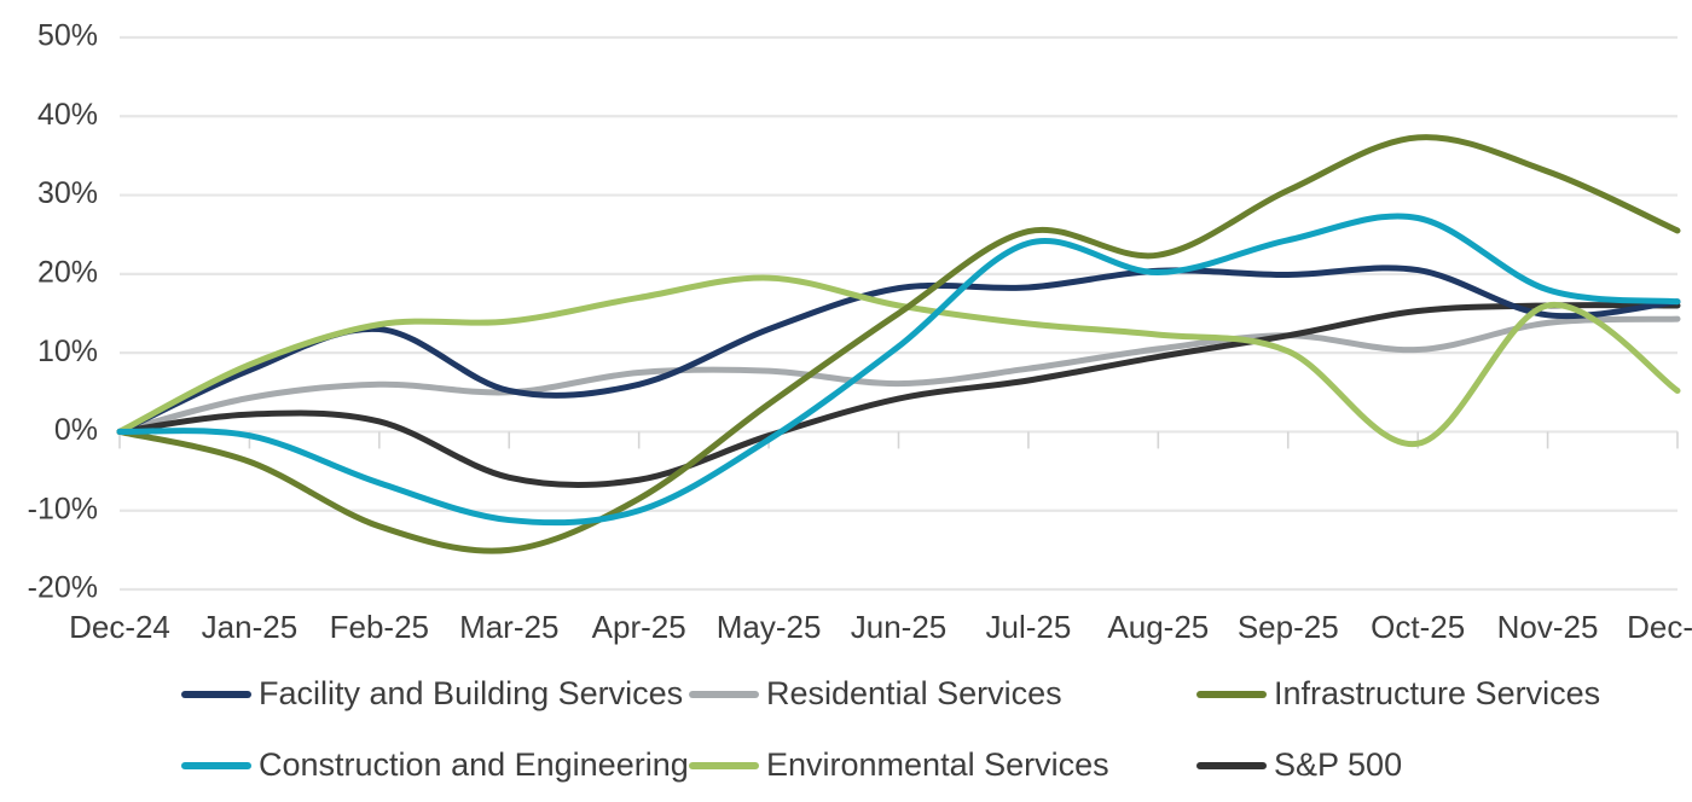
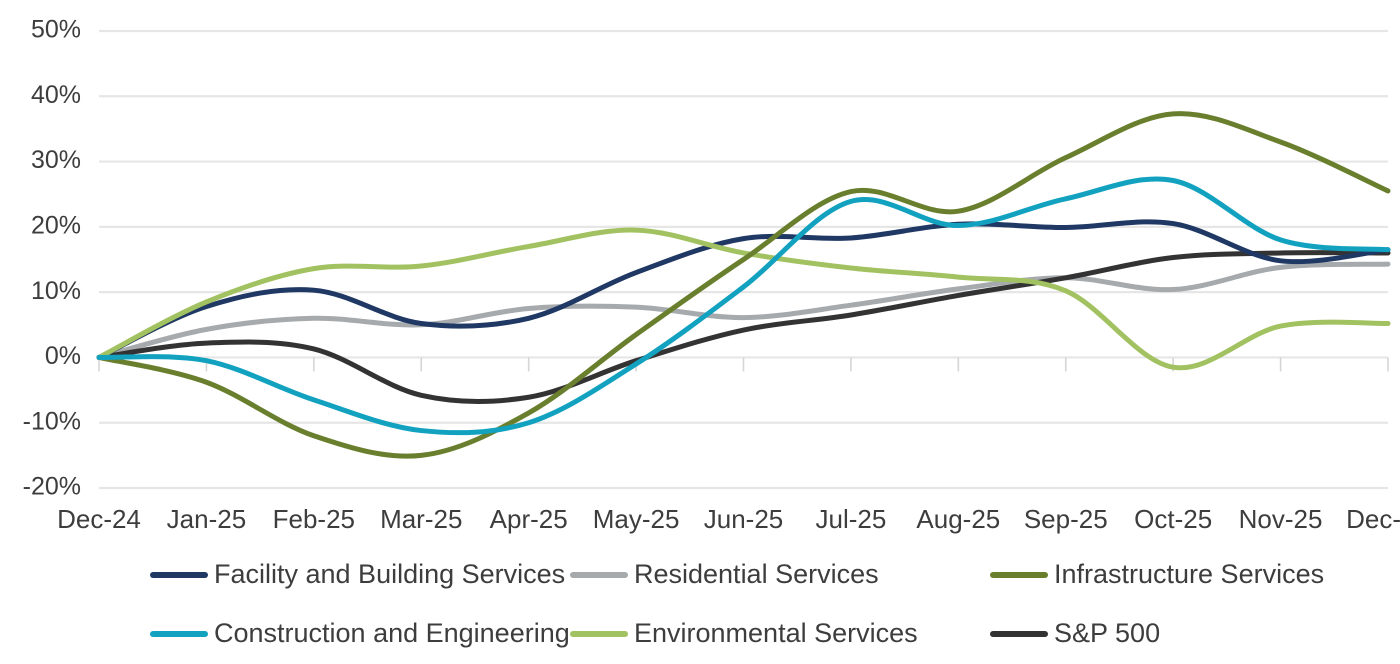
Facility and Building Services/Feb-25: 13% -> 10%
Environmental Services/Nov-25: 16% -> 5%
